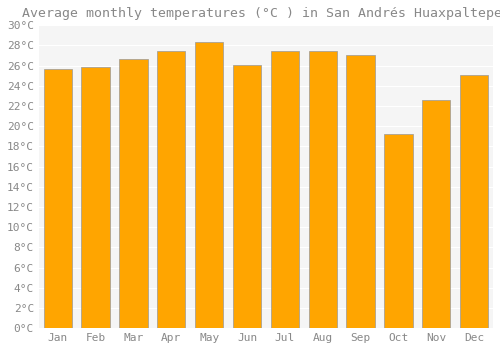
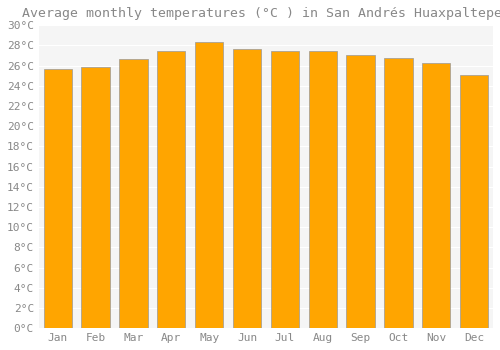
Jun: 26.1°C -> 27.7°C
Oct: 19.2°C -> 26.8°C
Nov: 22.6°C -> 26.3°C
